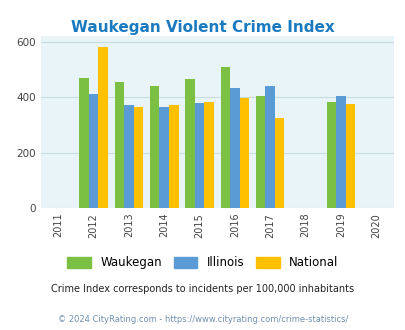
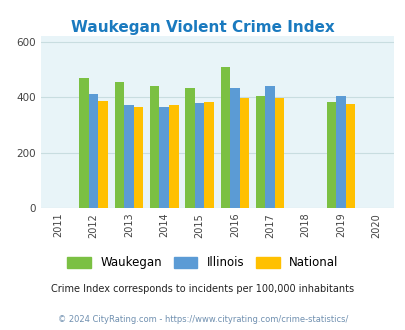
National/2012: 580 -> 388
Waukegan/2015: 465 -> 435
National/2017: 325 -> 396
